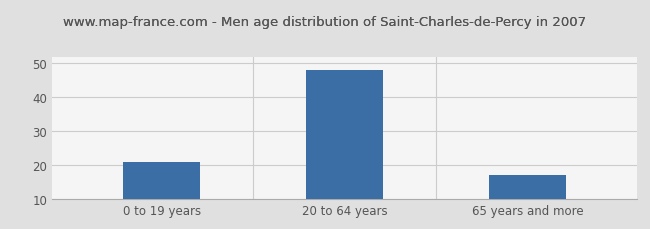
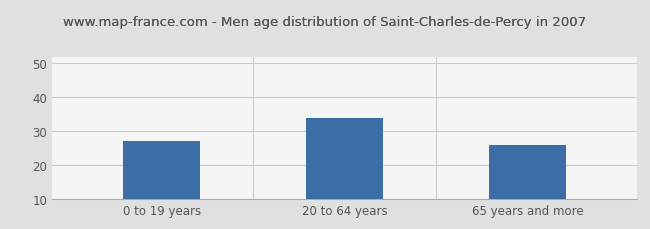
0 to 19 years: 21 -> 27
20 to 64 years: 48 -> 34
65 years and more: 17 -> 26
